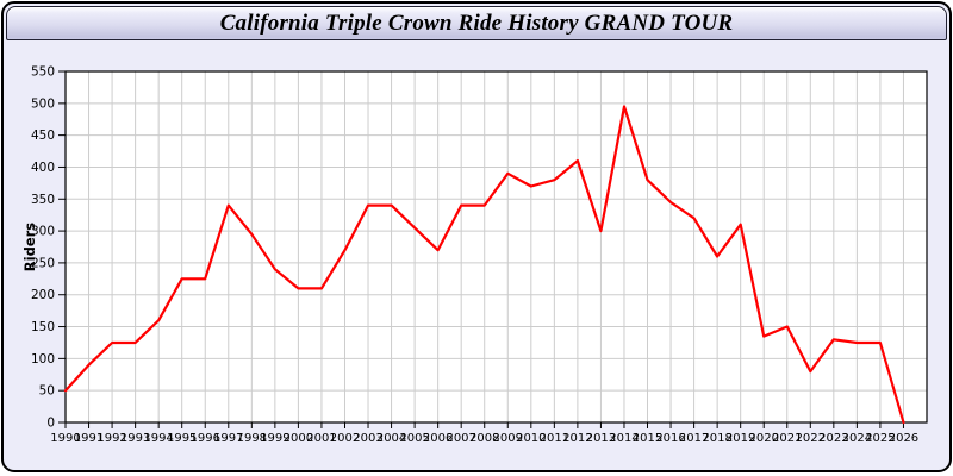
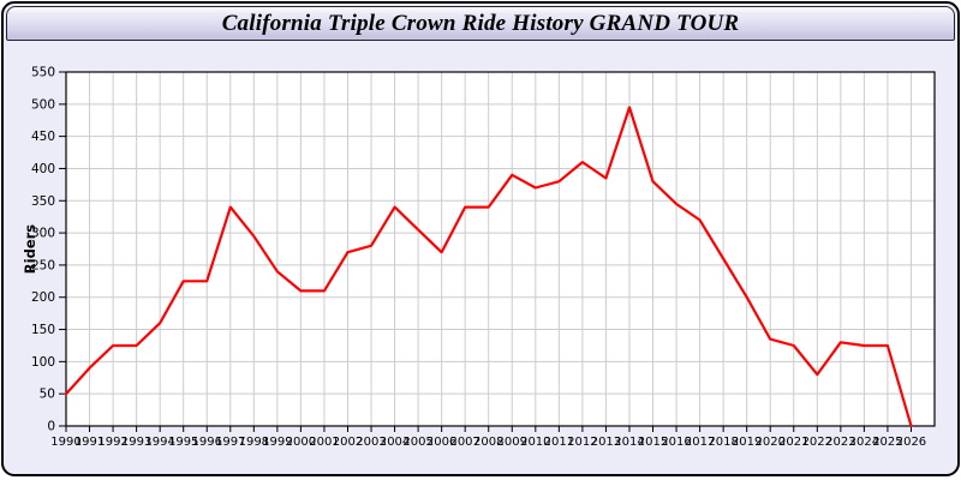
2003: 340 -> 280
2013: 300 -> 380
2019: 310 -> 200
2021: 150 -> 120
